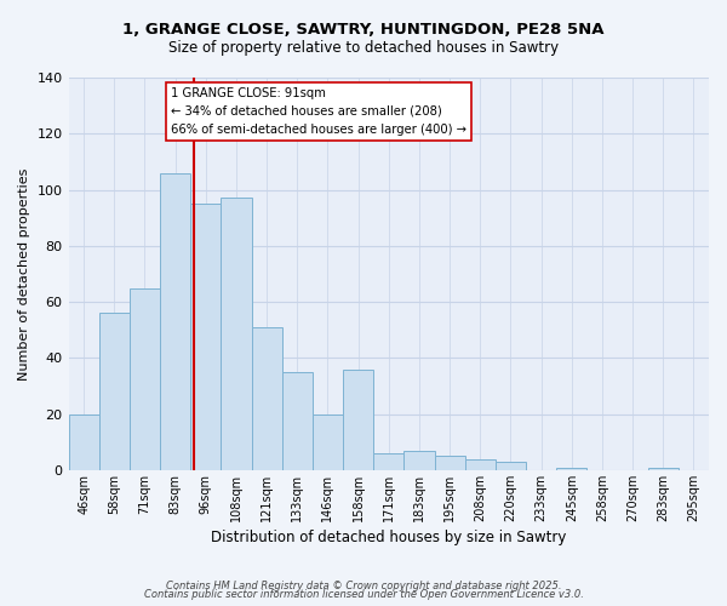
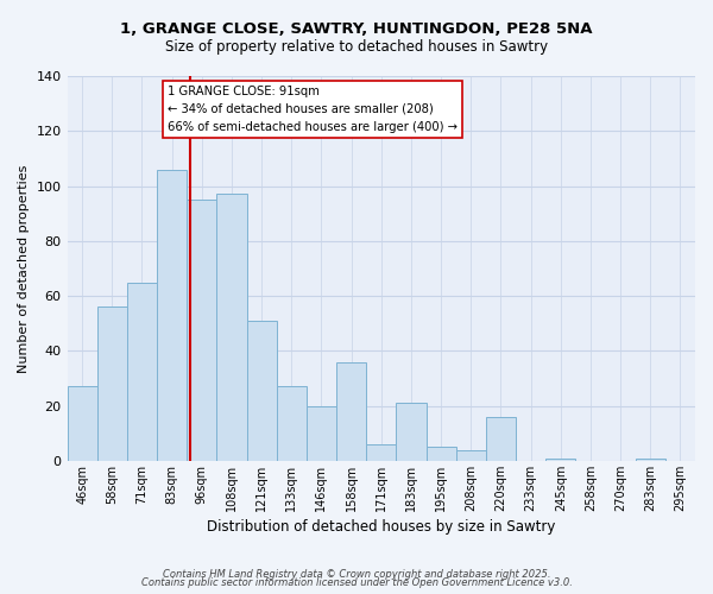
46sqm: 20 -> 27
133sqm: 35 -> 27
183sqm: 7 -> 21
220sqm: 3 -> 16
